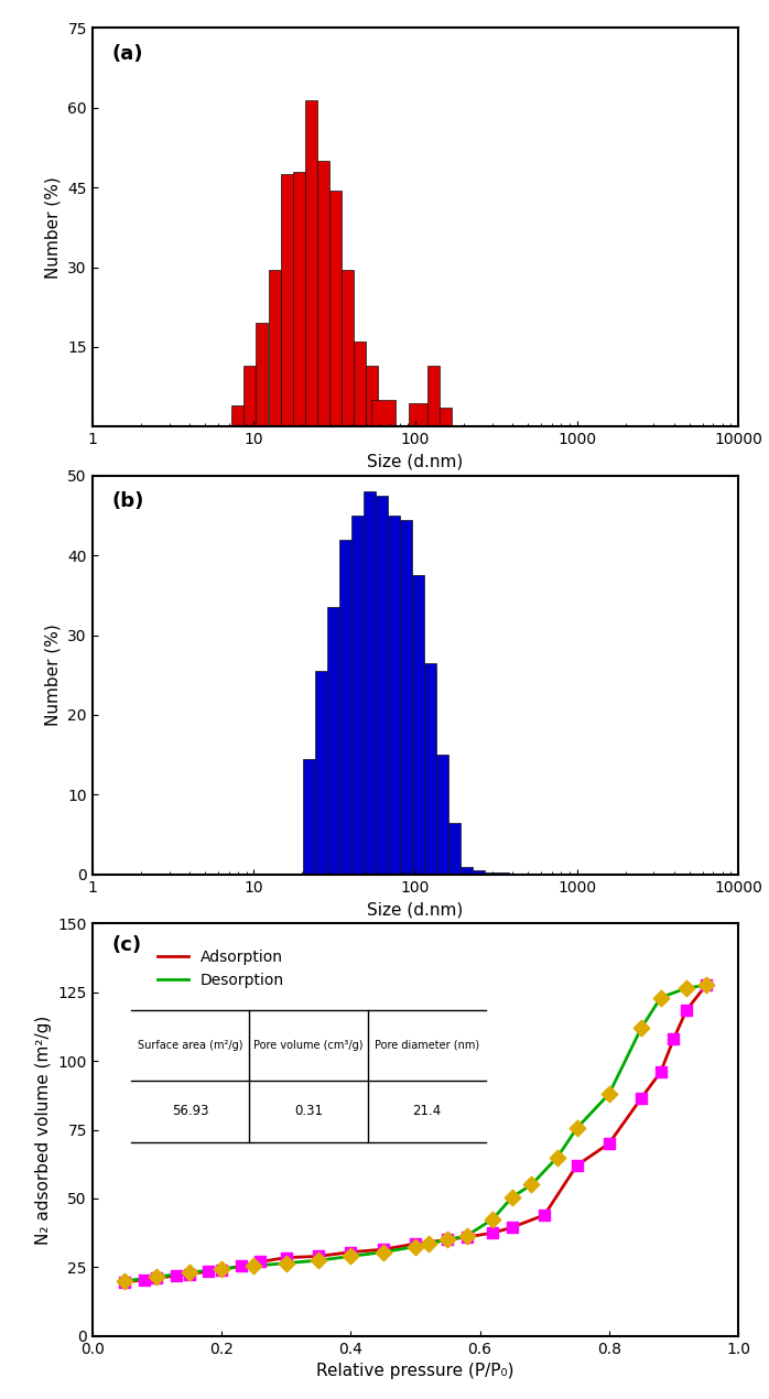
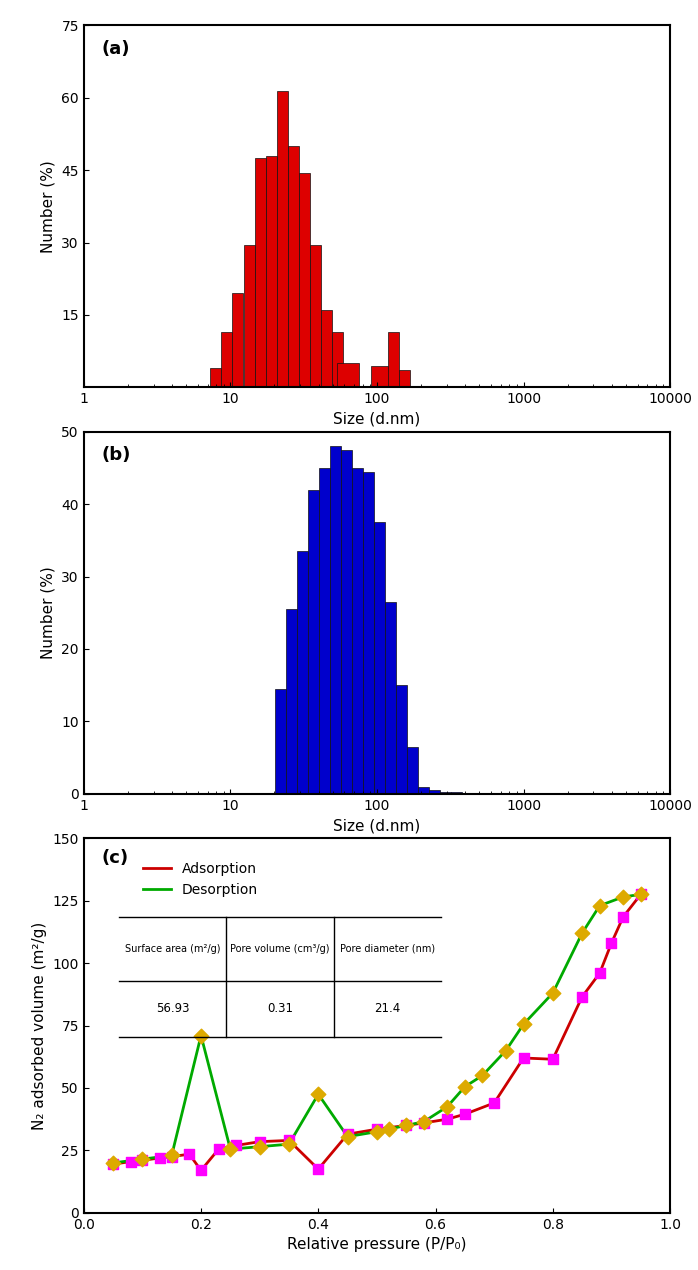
Adsorption/0.2: 24.0 -> 17.0
Desorption/0.2: 24.5 -> 71.0
Adsorption/0.4: 30.5 -> 17.5
Desorption/0.4: 29.0 -> 47.5
Adsorption/0.8: 70.0 -> 61.5
